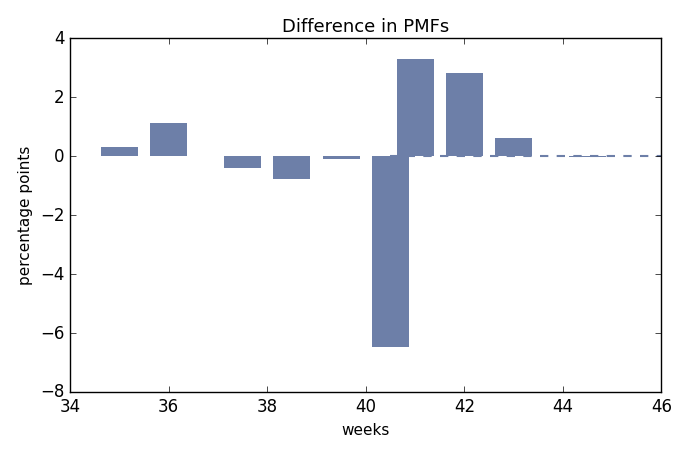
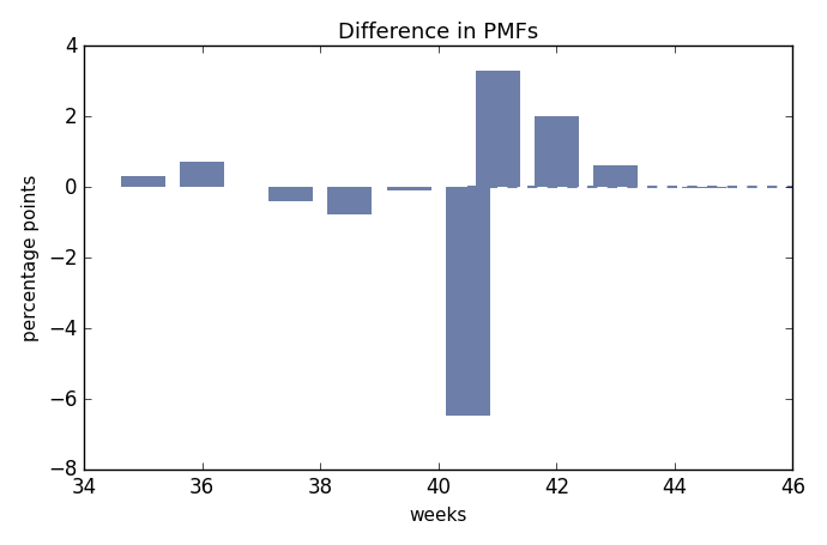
36: 1.10 -> 0.70
42: 2.80 -> 2.00
